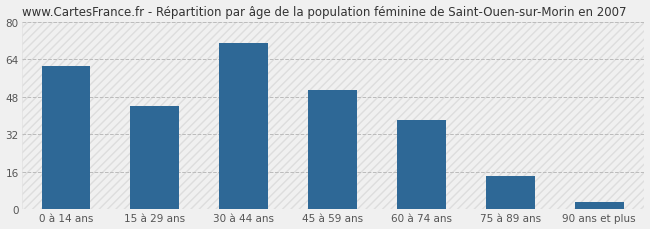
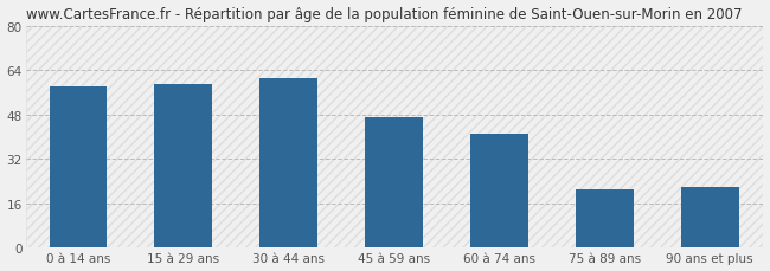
0 à 14 ans: 61 -> 58
15 à 29 ans: 44 -> 59
30 à 44 ans: 71 -> 61
45 à 59 ans: 51 -> 47
60 à 74 ans: 38 -> 41
75 à 89 ans: 14 -> 21
90 ans et plus: 3 -> 22
